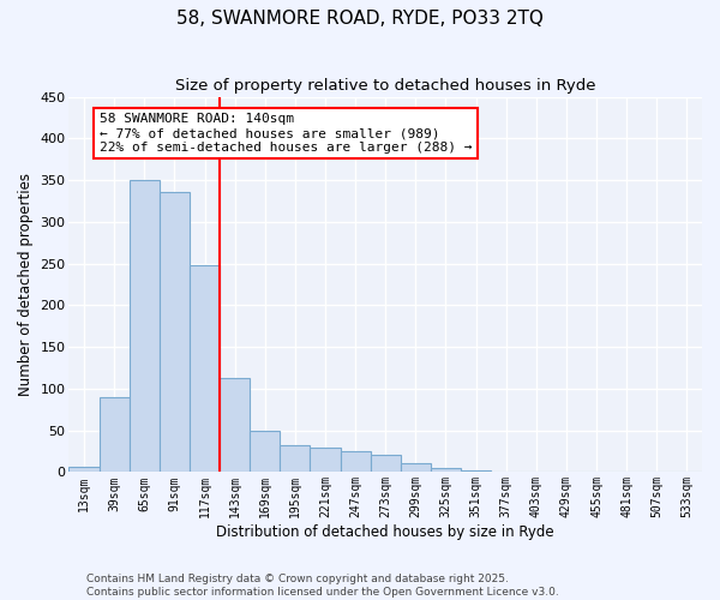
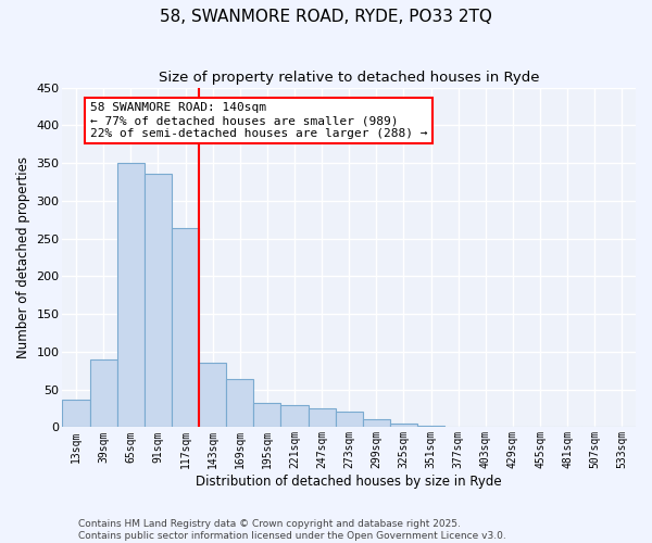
13sqm: 7 -> 36
117sqm: 248 -> 264
143sqm: 113 -> 86
169sqm: 50 -> 64
